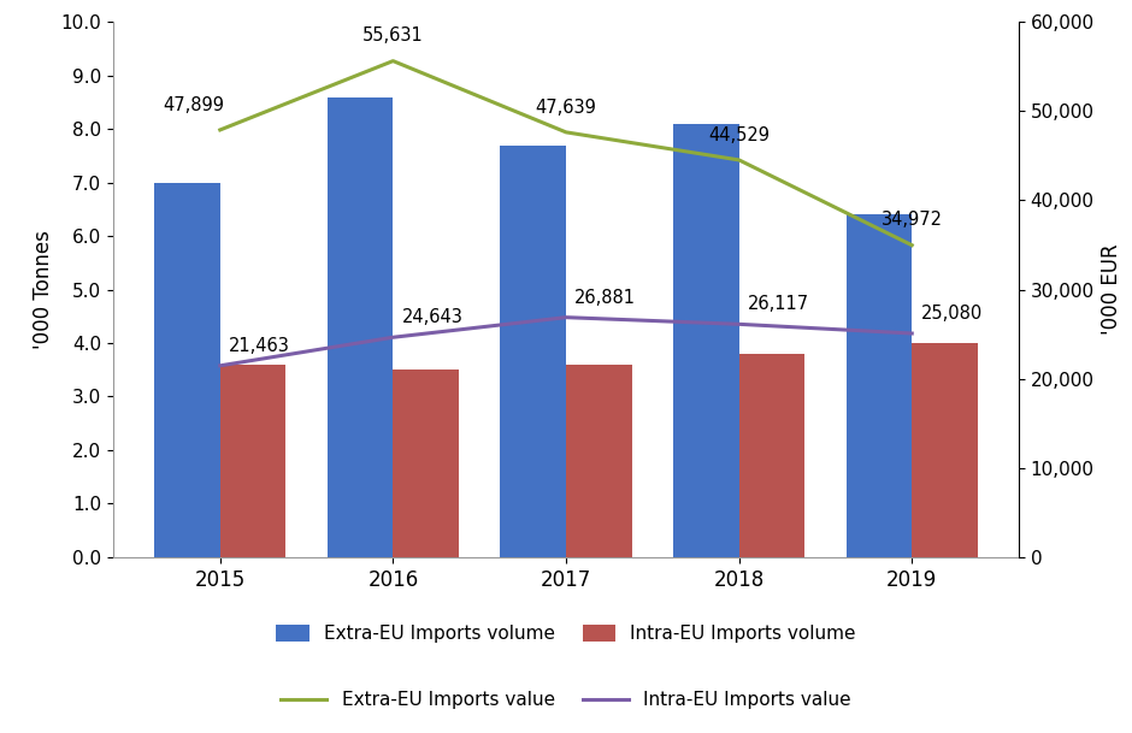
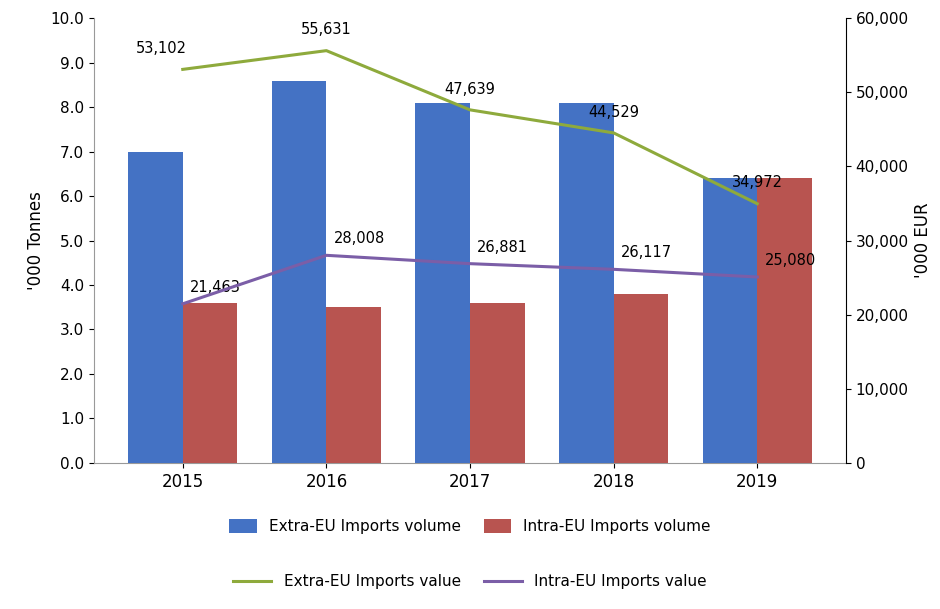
Extra-EU Imports value/2015: 47,899 -> 53,102
Intra-EU Imports value/2016: 24,643 -> 28,008
Extra-EU Imports volume/2017: 7.7 -> 8.1
Intra-EU Imports volume/2019: 4.0 -> 6.4
